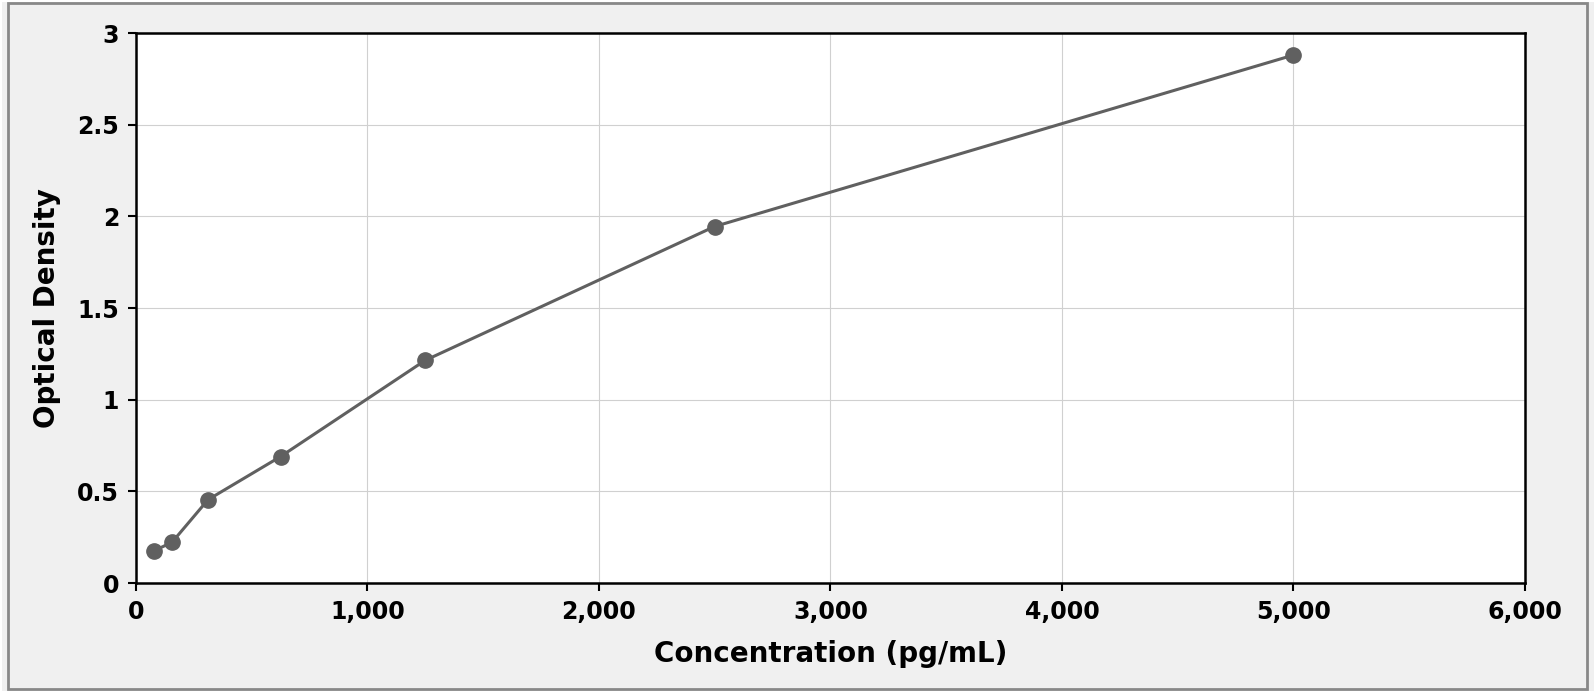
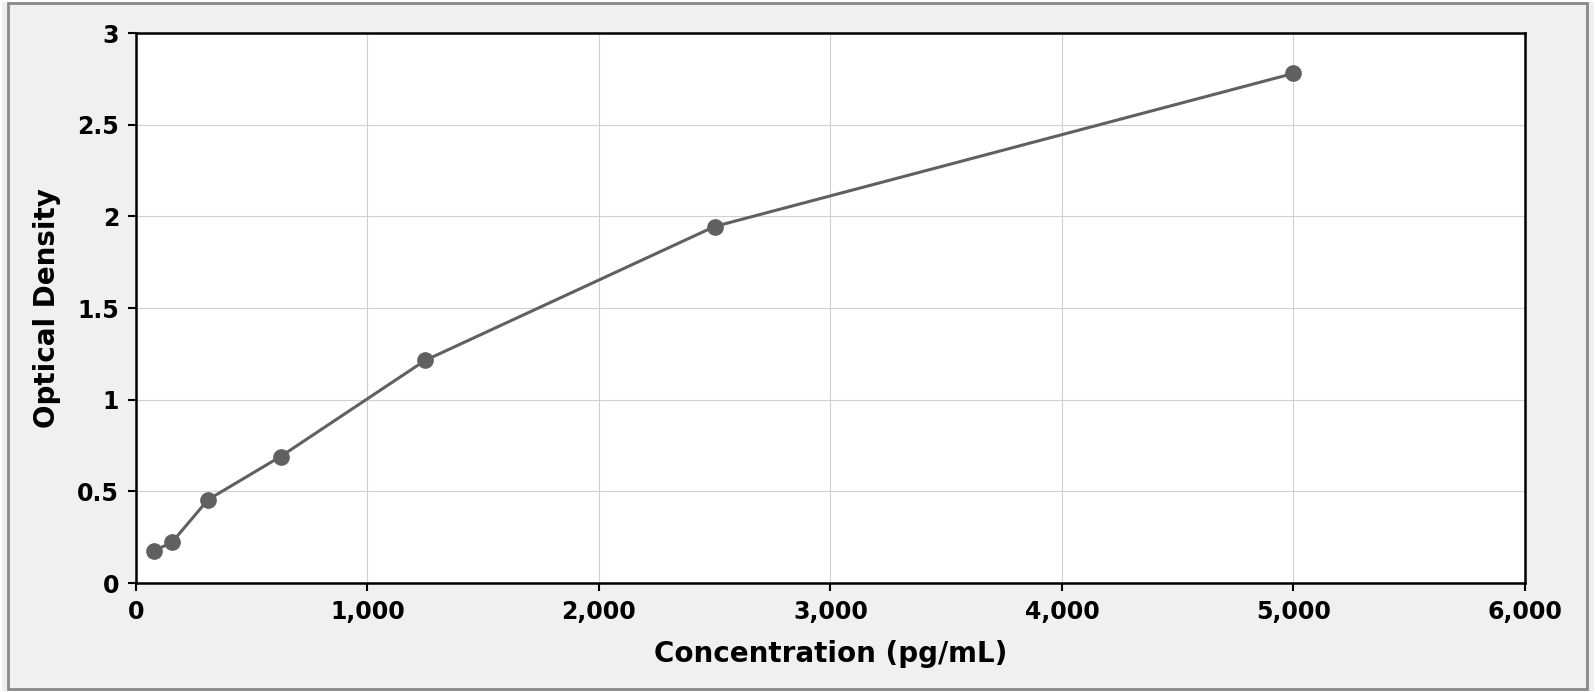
5,000: 2.88 -> 2.78
